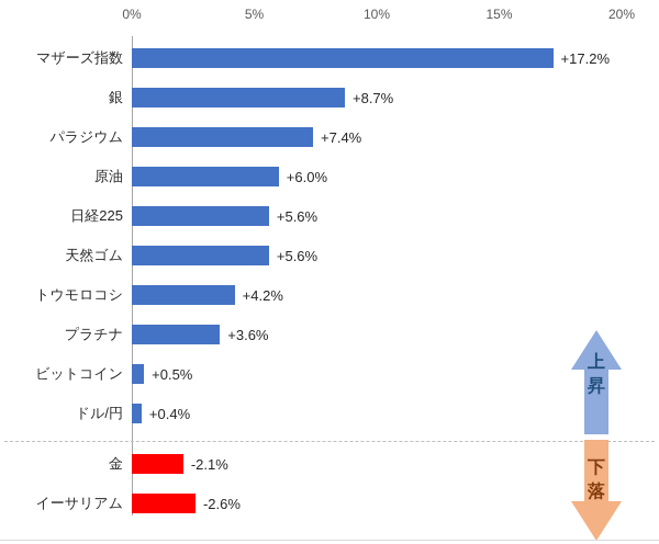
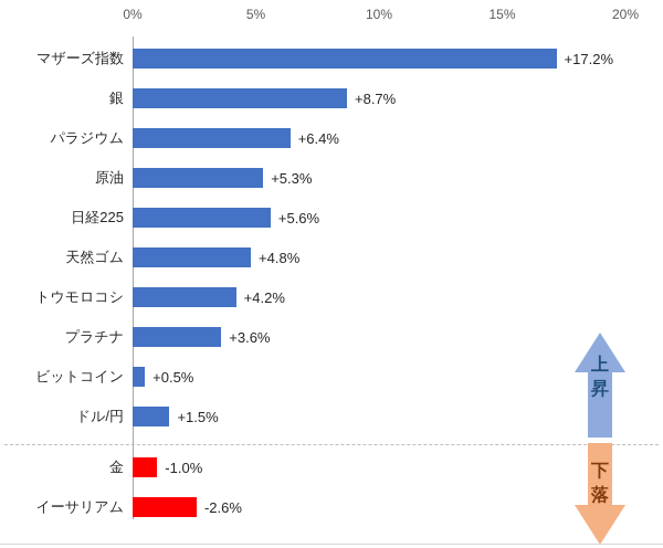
パラジウム: +7.4% -> +6.4%
原油: +6.0% -> +5.3%
天然ゴム: +5.6% -> +4.8%
ドル/円: +0.4% -> +1.5%
金: -2.1% -> -1.0%
